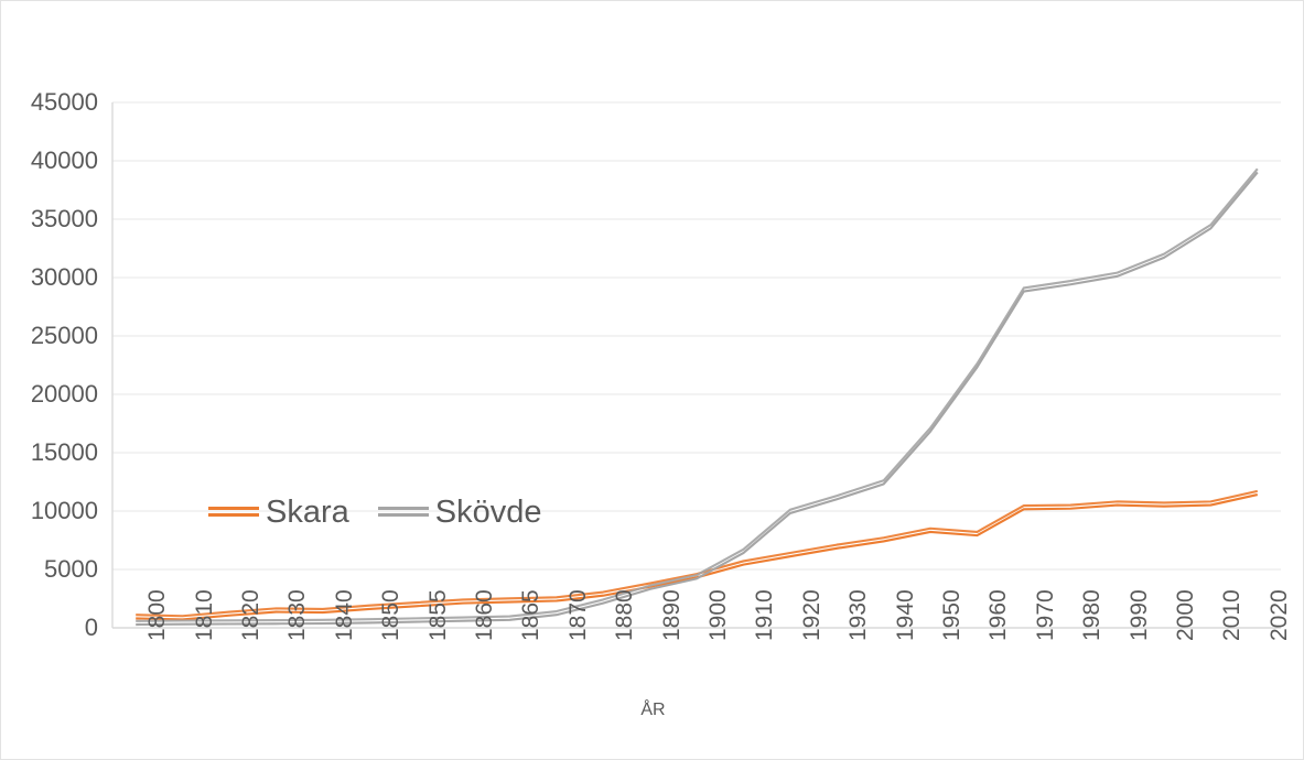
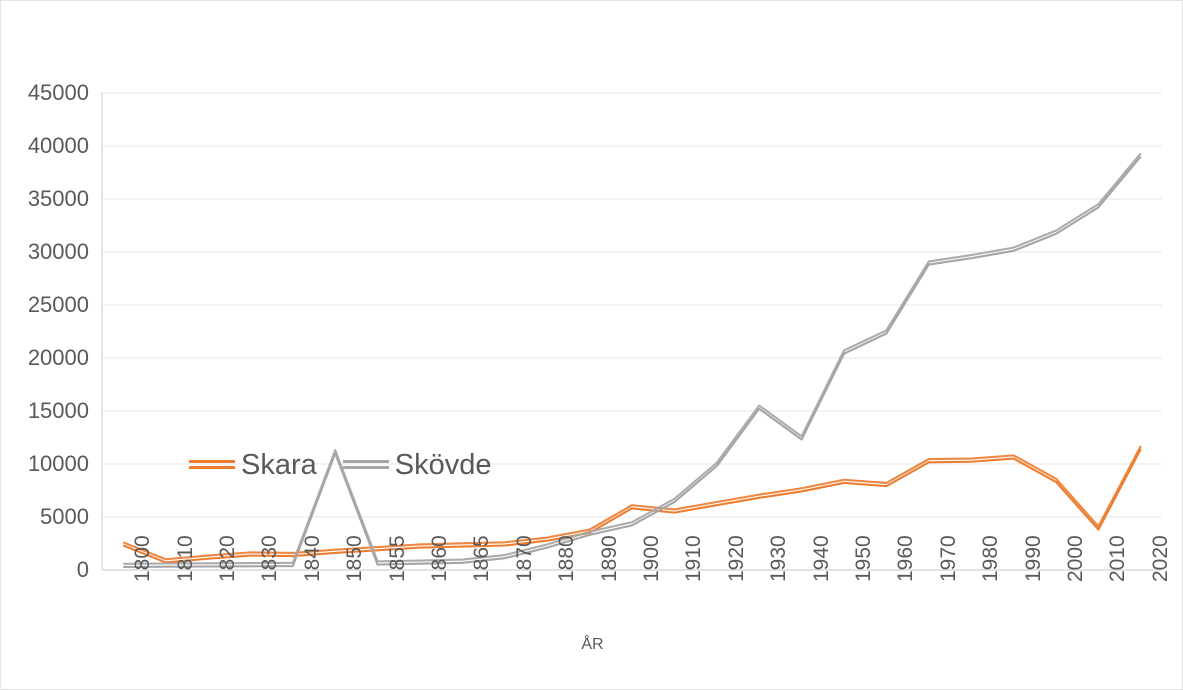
Skara/1800: 1000 -> 2500
Skövde/1850: 600 -> 11200
Skara/1900: 4500 -> 6000
Skövde/1930: 11200 -> 15400
Skövde/1950: 17000 -> 20600
Skara/2000: 10600 -> 8500
Skara/2010: 10700 -> 4000
